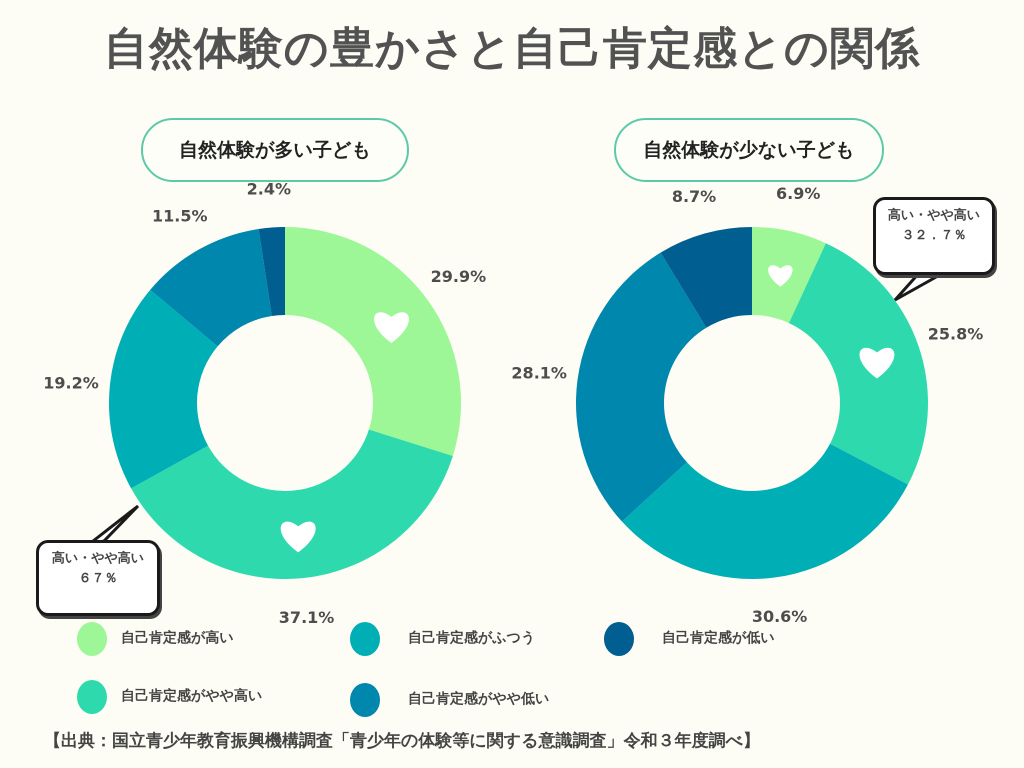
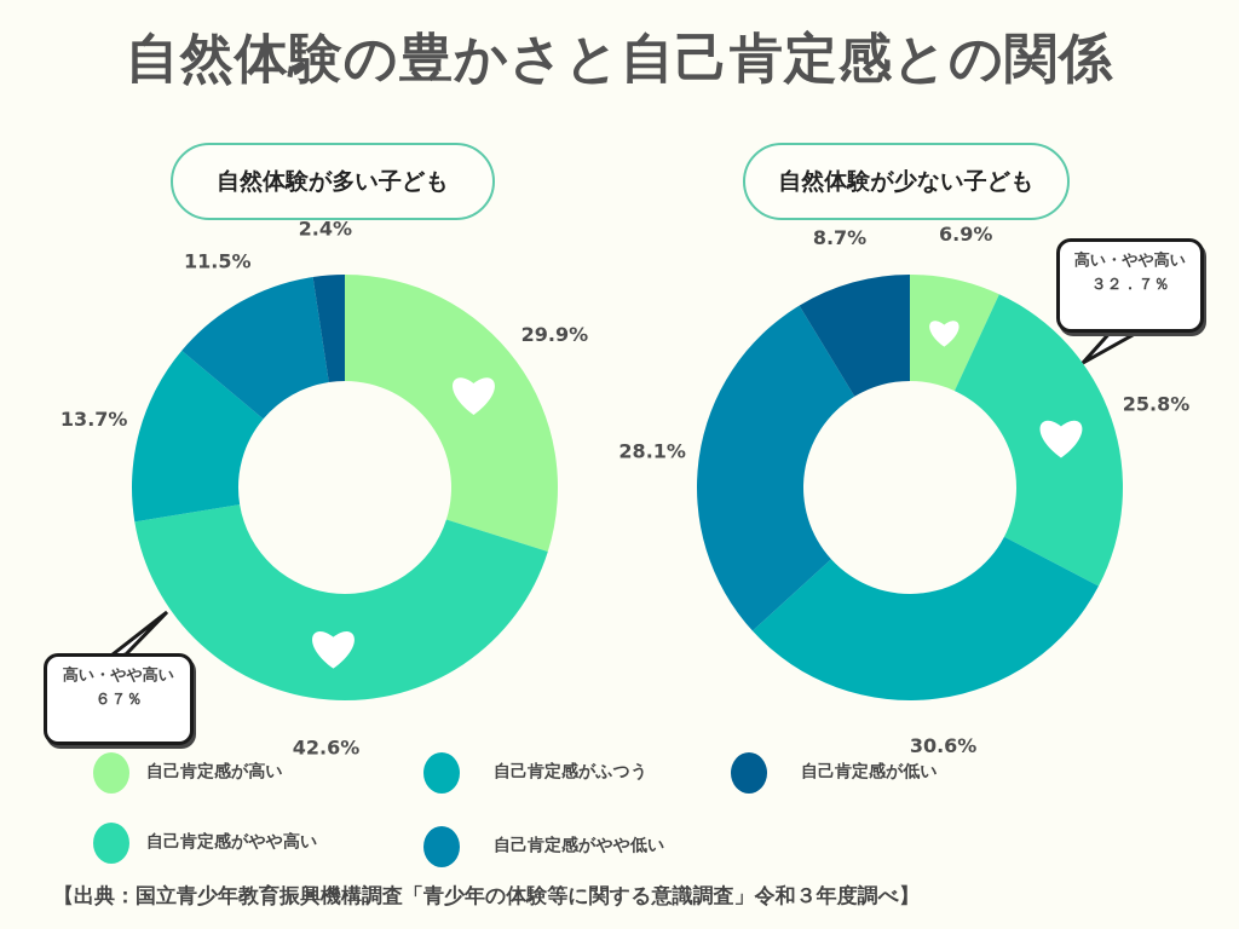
自然体験が多い子ども/自己肯定感がやや高い: 37.1% -> 42.6%
自然体験が多い子ども/自己肯定感がふつう: 19.2% -> 13.7%
